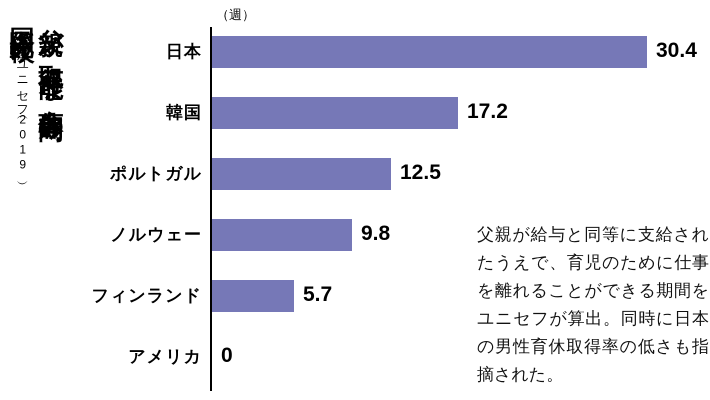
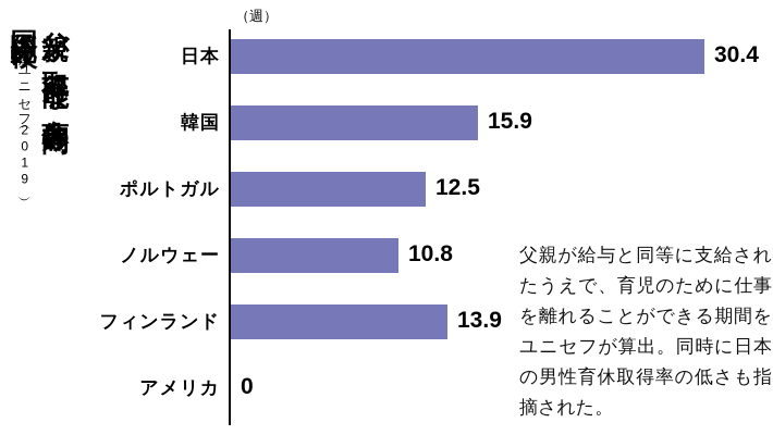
韓国: 17.2 -> 15.9
ノルウェー: 9.8 -> 10.8
フィンランド: 5.7 -> 13.9
